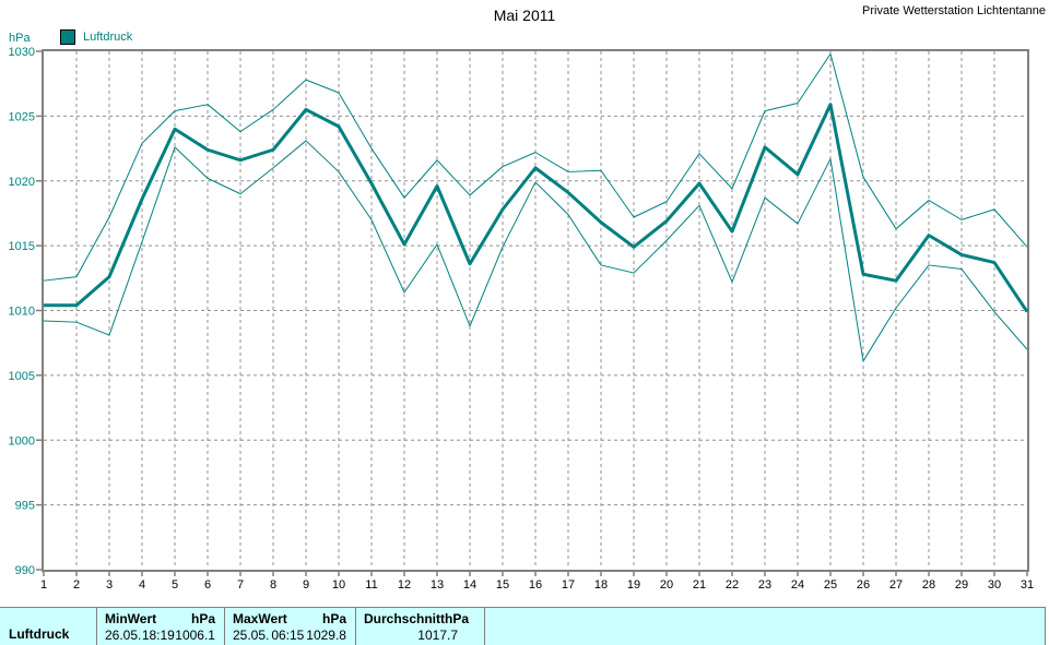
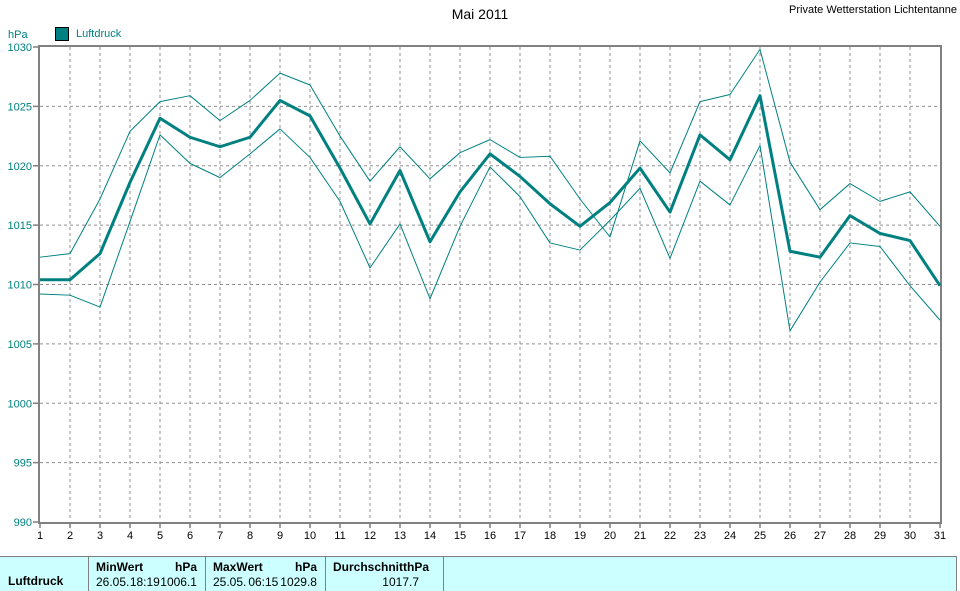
MaxWert/20: 1018.4 -> 1014.0
